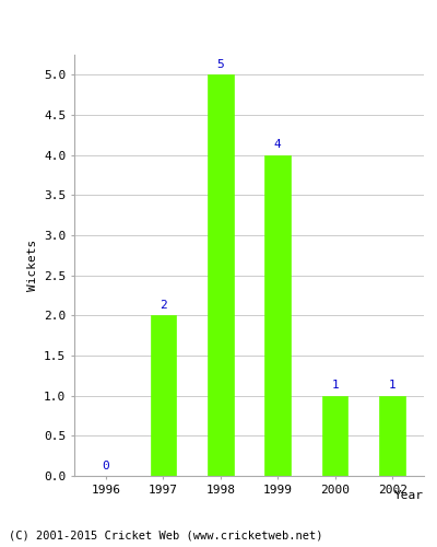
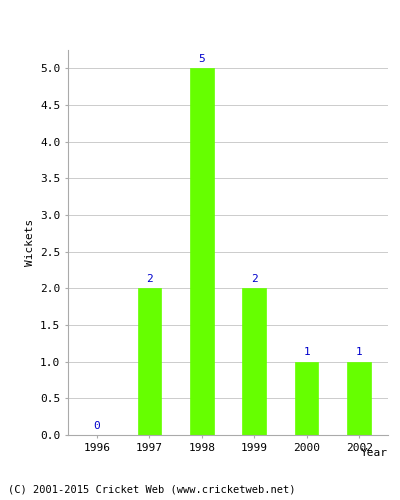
1999: 4 -> 2
